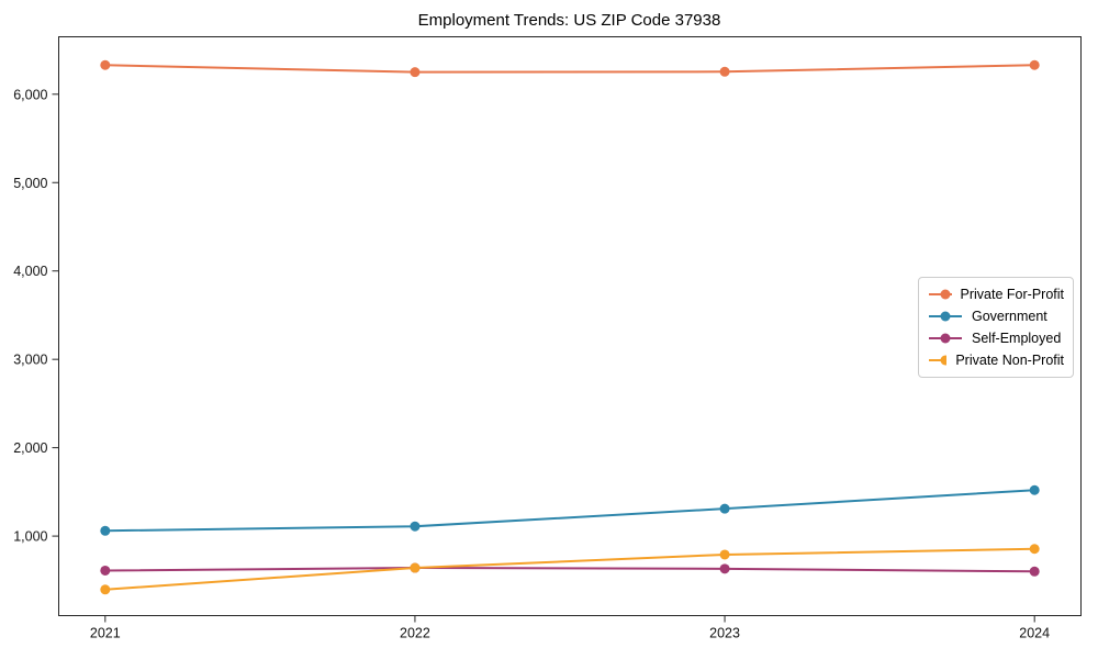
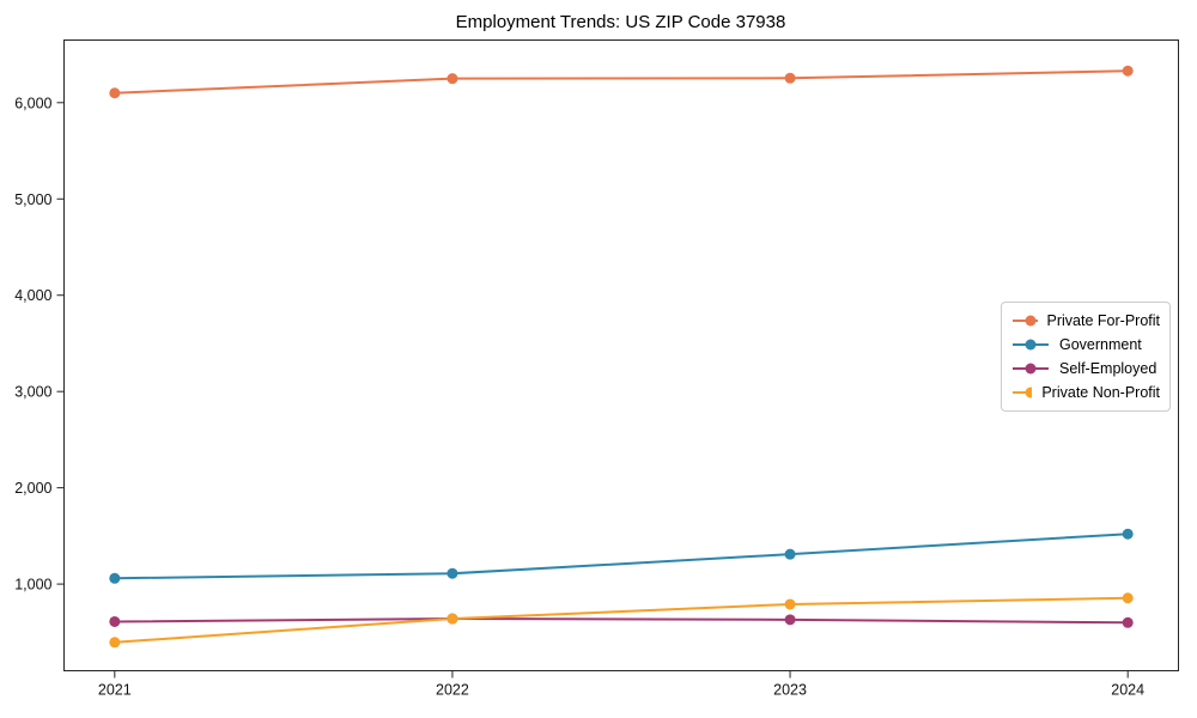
Private For-Profit/2021: 6300 -> 6100
